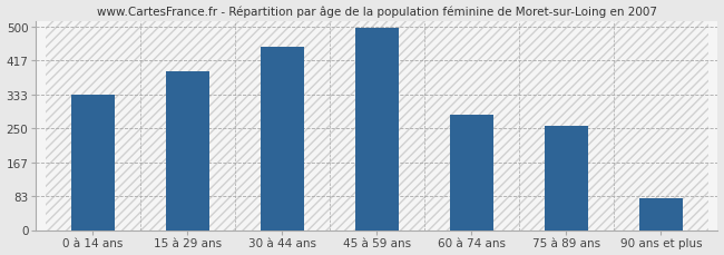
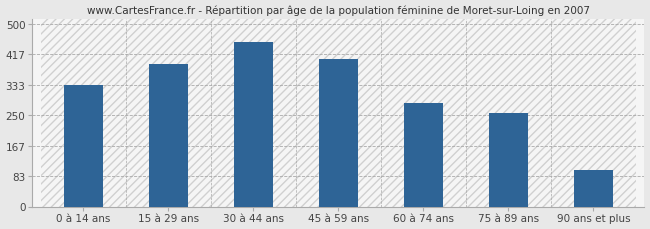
45 à 59 ans: 497 -> 405
90 ans et plus: 78 -> 100
